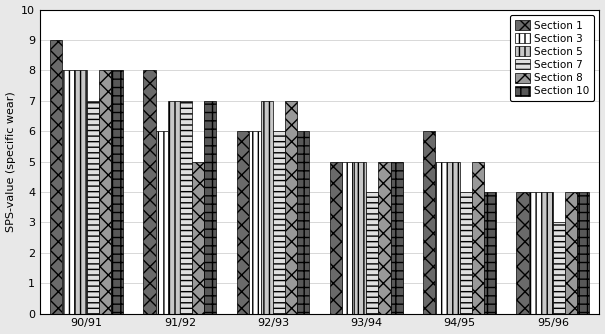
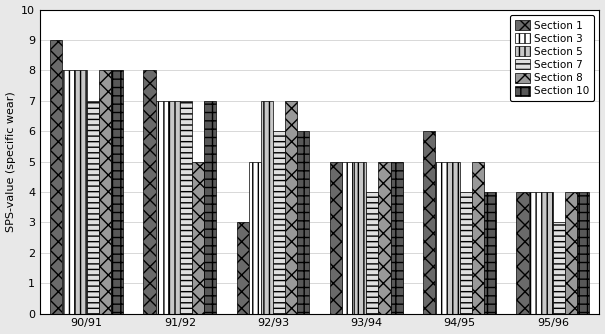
Section 3/91/92: 6 -> 7
Section 1/92/93: 6 -> 3
Section 3/92/93: 6 -> 5
